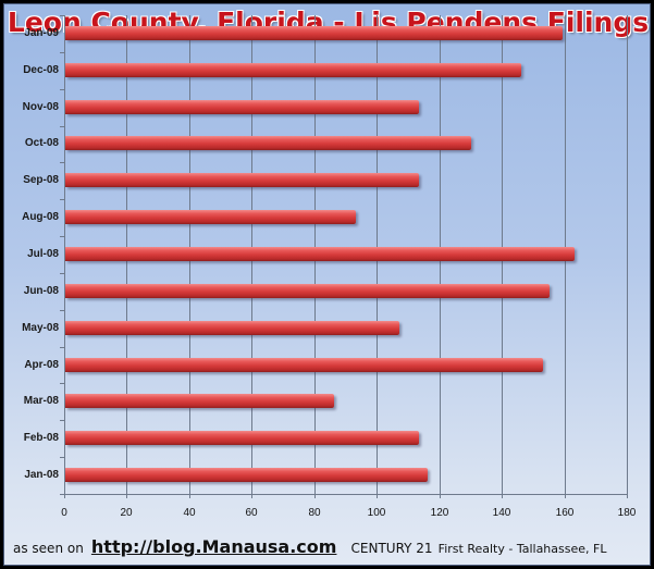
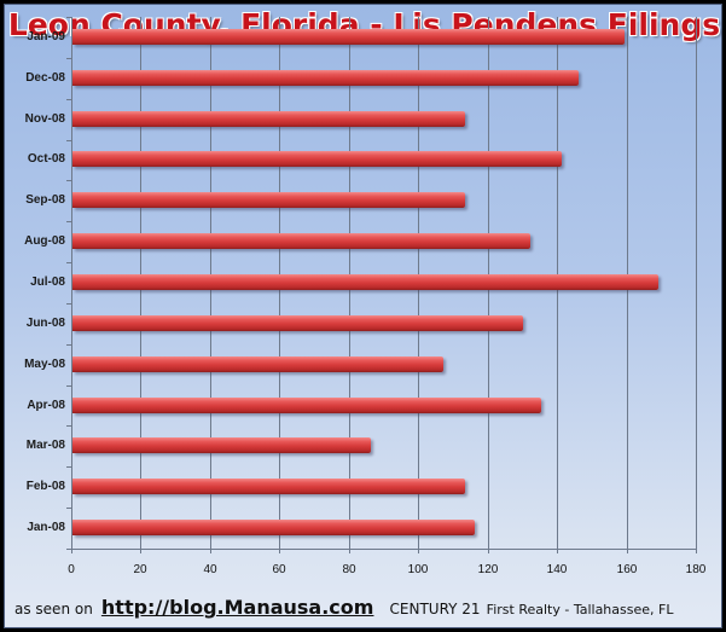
Oct-08: 130 -> 141
Aug-08: 93 -> 132
Jul-08: 163 -> 169
Jun-08: 155 -> 130
Apr-08: 153 -> 135
